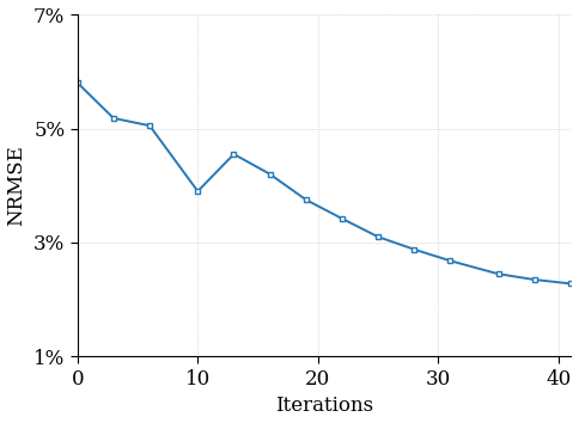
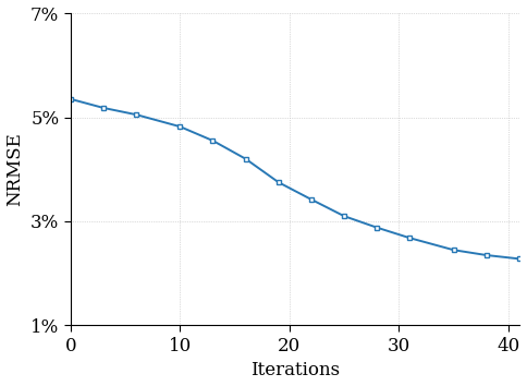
0: 5.80% -> 5.35%
10: 3.90% -> 4.82%
